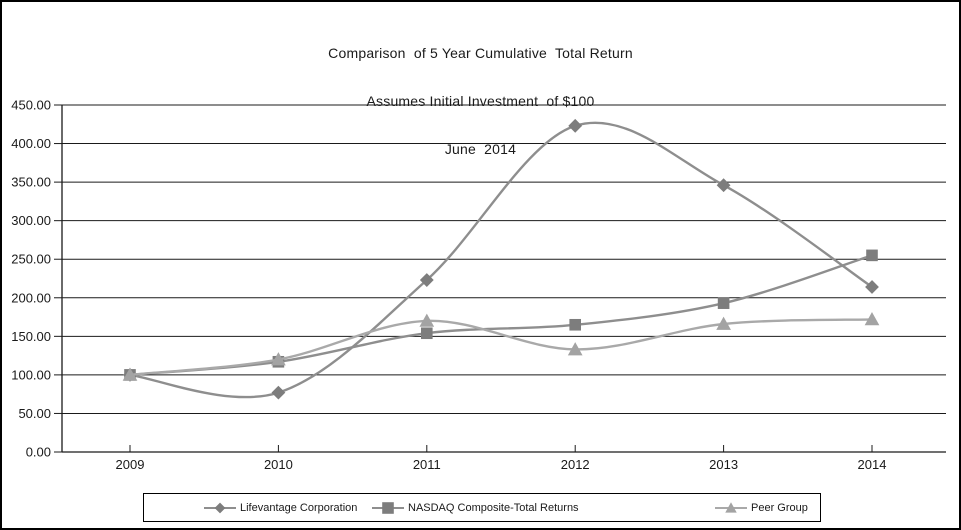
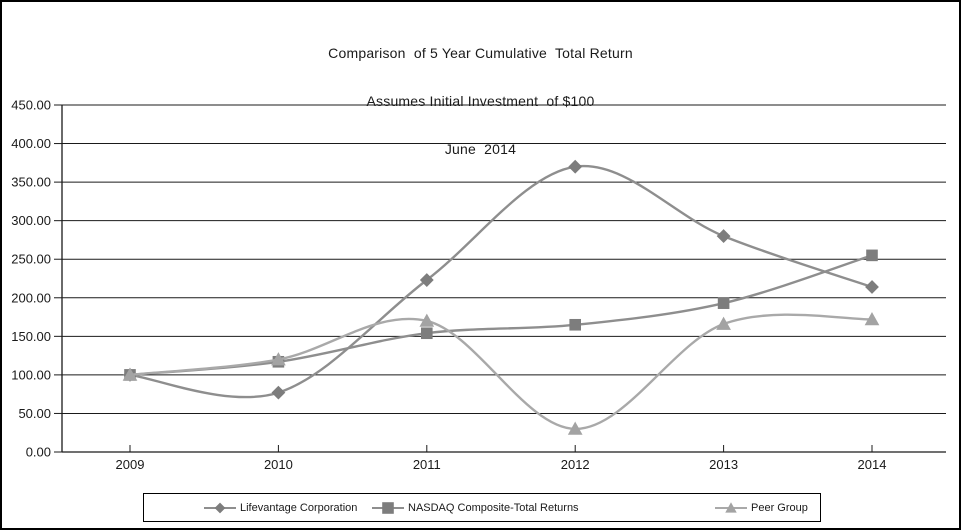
Lifevantage Corporation/2012: 420 -> 370
Peer Group/2012: 130 -> 30
Lifevantage Corporation/2013: 350 -> 280
